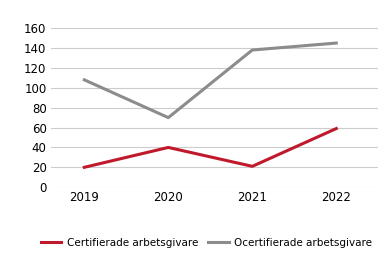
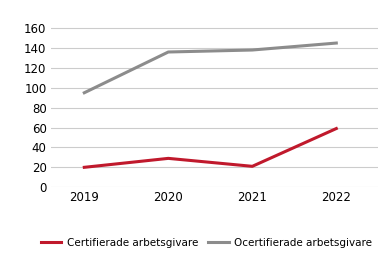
Ocertifierade arbetsgivare/2019: 108 -> 95
Certifierade arbetsgivare/2020: 40 -> 29
Ocertifierade arbetsgivare/2020: 70 -> 136
